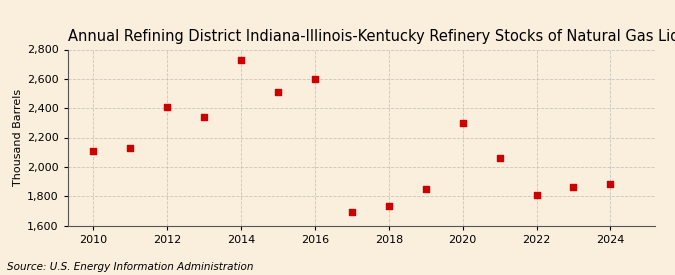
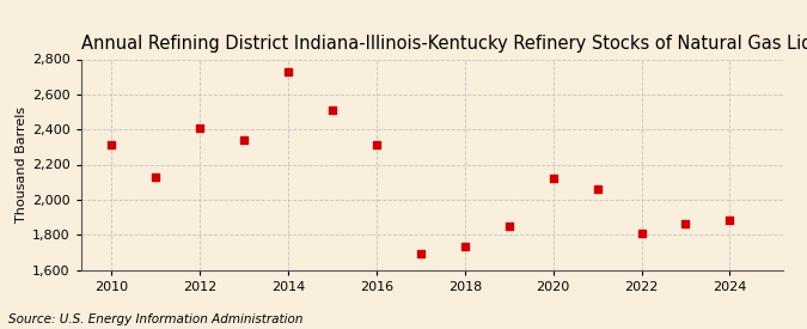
2010: 2,110 -> 2,310
2016: 2,600 -> 2,310
2020: 2,300 -> 2,120
